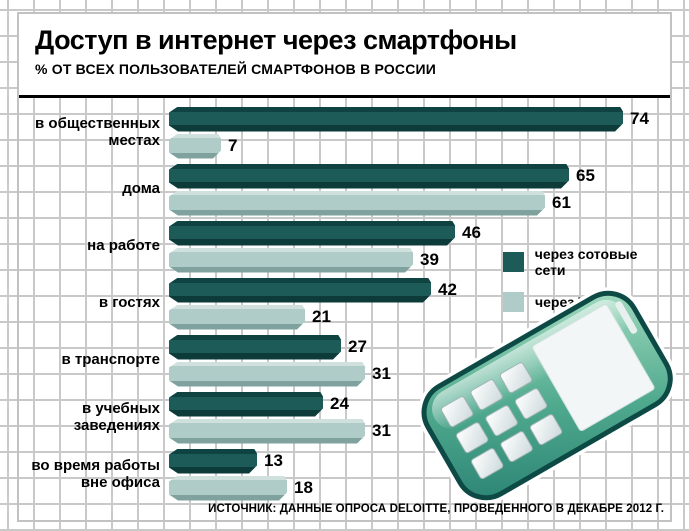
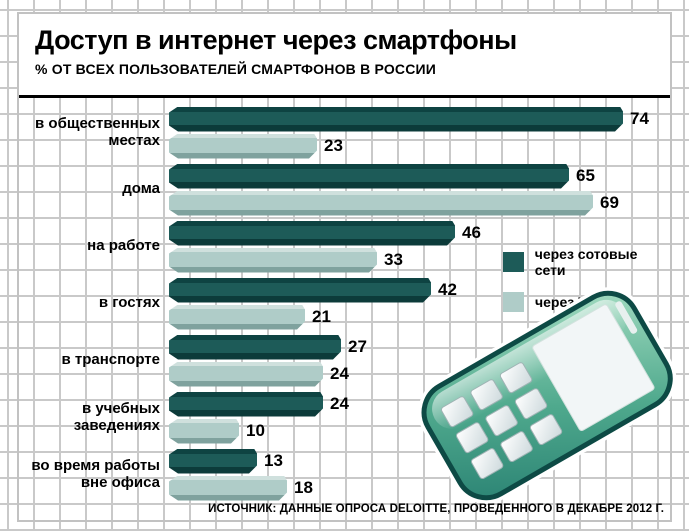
через WiFi/в общественных местах: 7 -> 23
через WiFi/дома: 61 -> 69
через WiFi/на работе: 39 -> 33
через WiFi/в транспорте: 31 -> 24
через WiFi/в учебных заведениях: 31 -> 10
